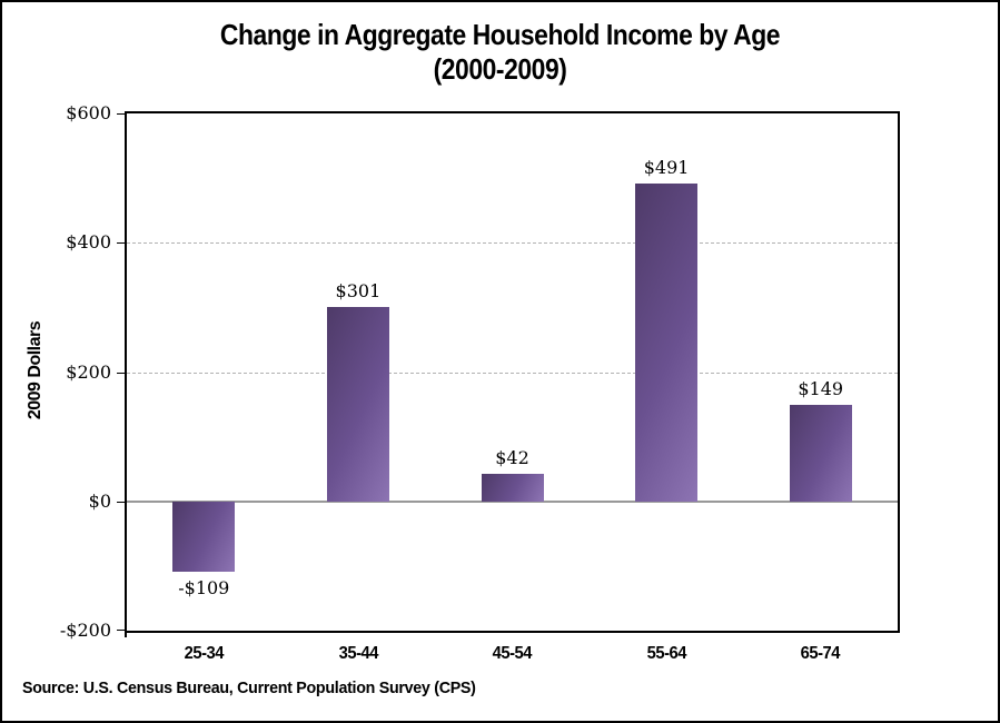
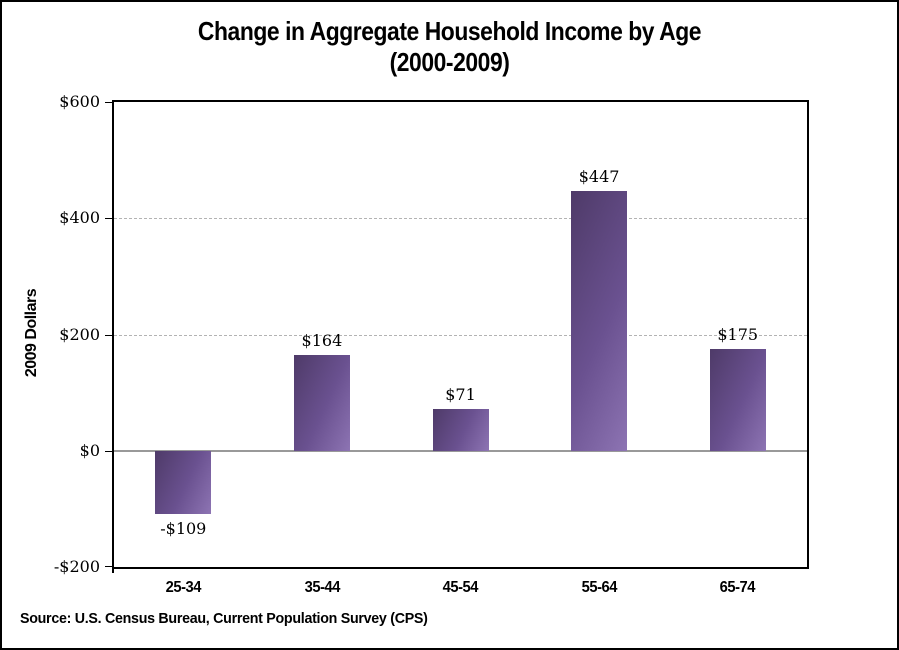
35-44: $301 -> $164
45-54: $42 -> $71
55-64: $491 -> $447
65-74: $149 -> $175
